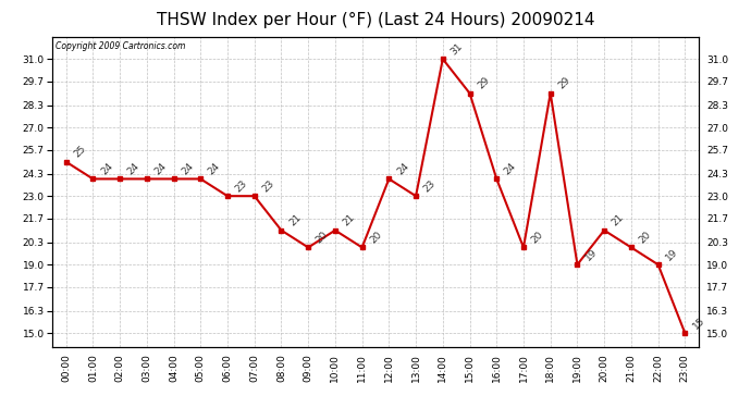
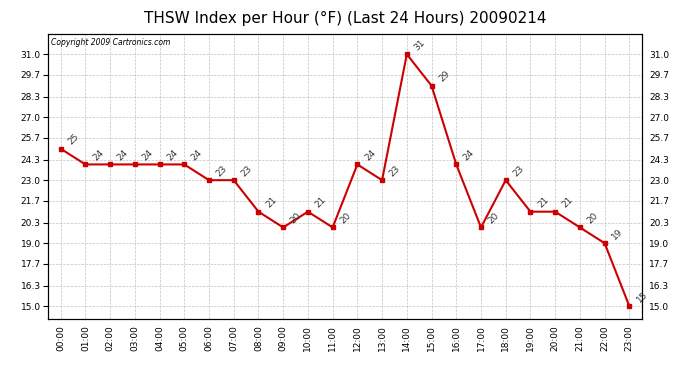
18:00: 29 -> 23
19:00: 19 -> 21
